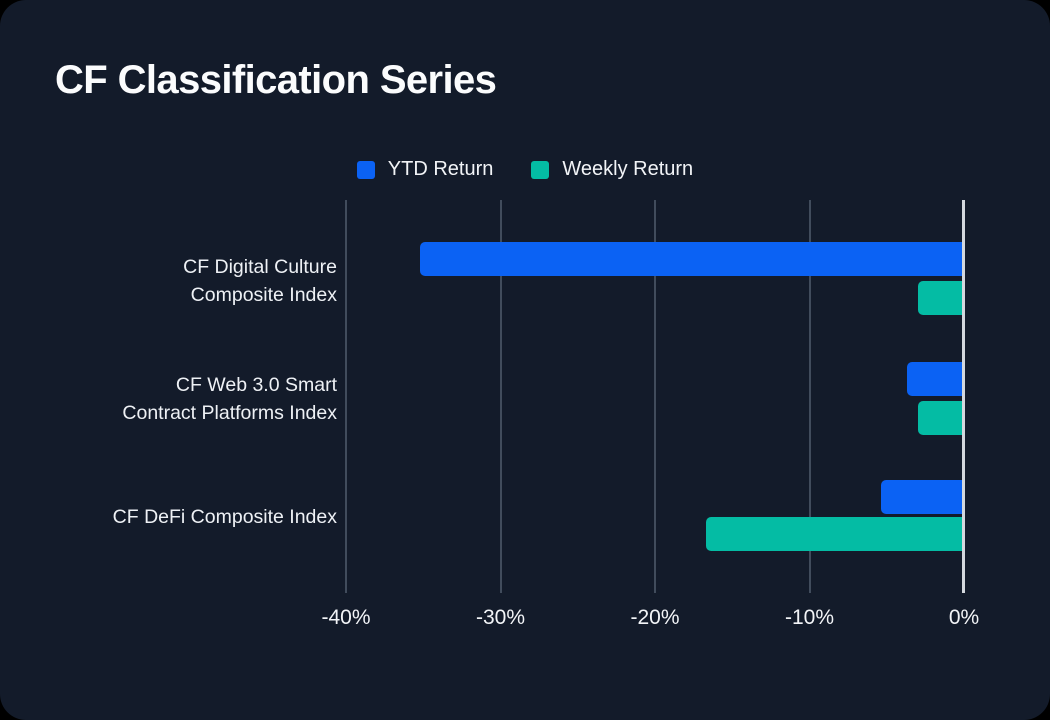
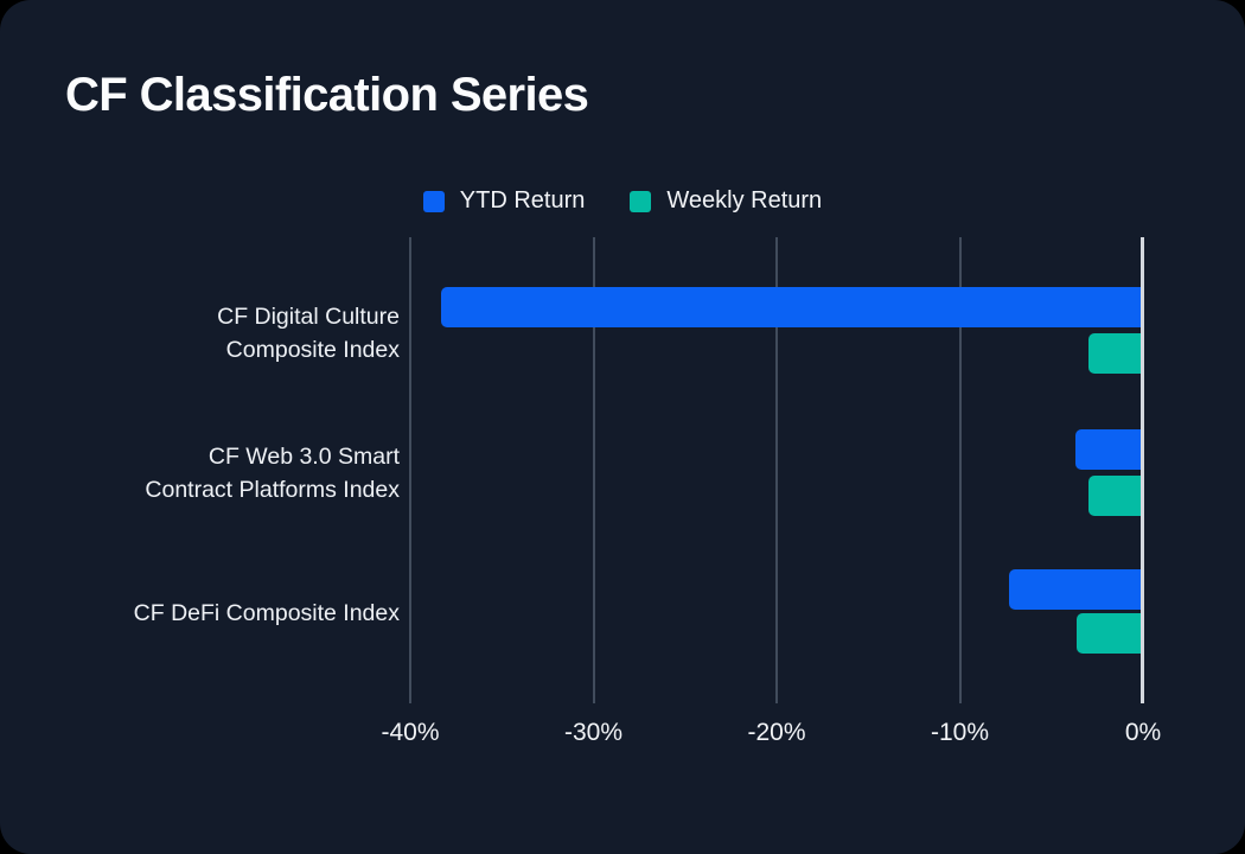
YTD Return/CF Digital Culture Composite Index: -35.2% -> -38.3%
YTD Return/CF DeFi Composite Index: -5.4% -> -7.3%
Weekly Return/CF DeFi Composite Index: -16.7% -> -3.6%
